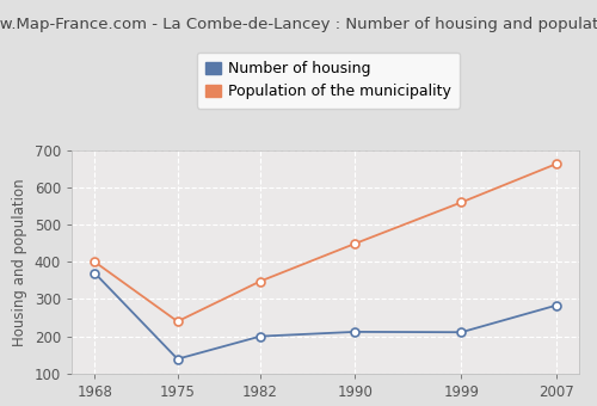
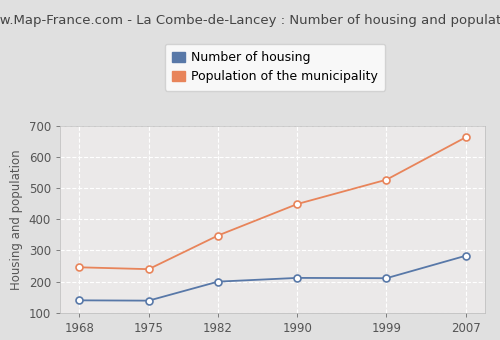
Number of housing/1968: 370 -> 140
Population of the municipality/1968: 400 -> 246
Population of the municipality/1999: 560 -> 527
